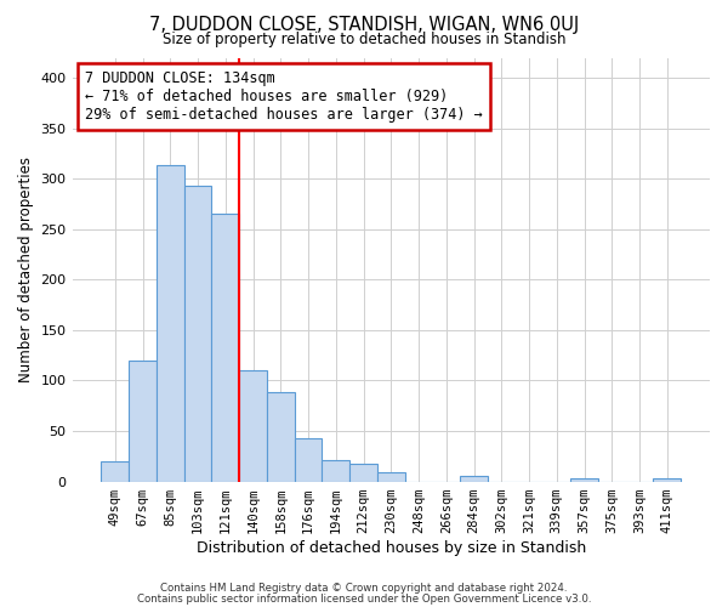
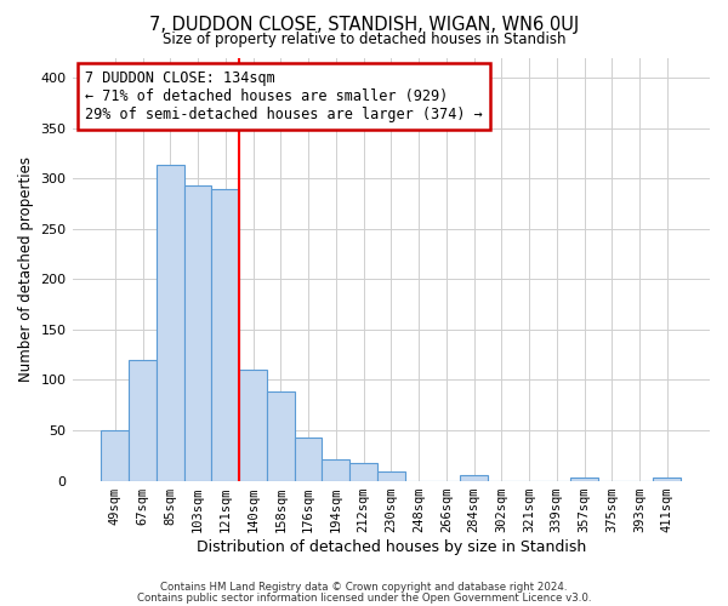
49sqm: 20 -> 50
121sqm: 265 -> 290
